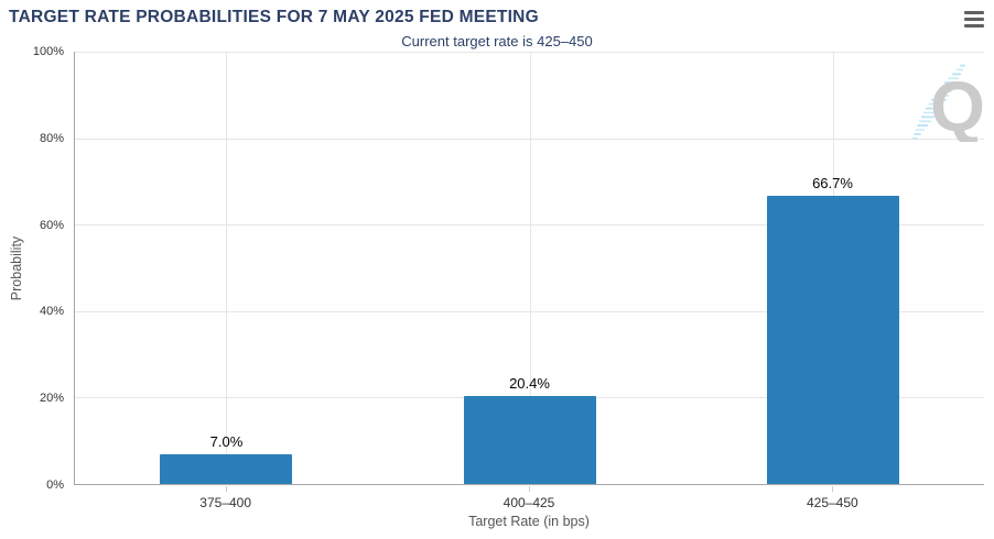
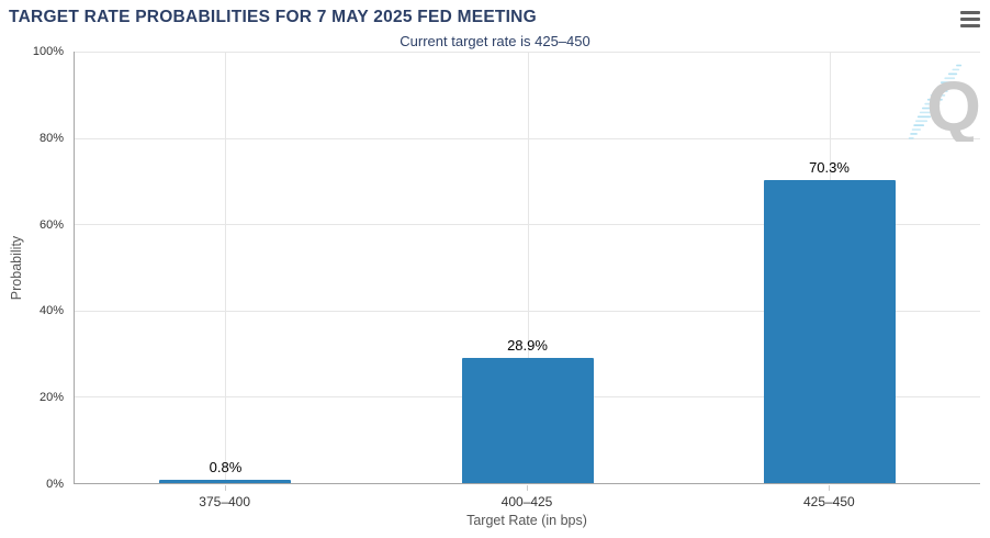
375–400: 7.0% -> 0.8%
400–425: 20.4% -> 28.9%
425–450: 66.7% -> 70.3%
